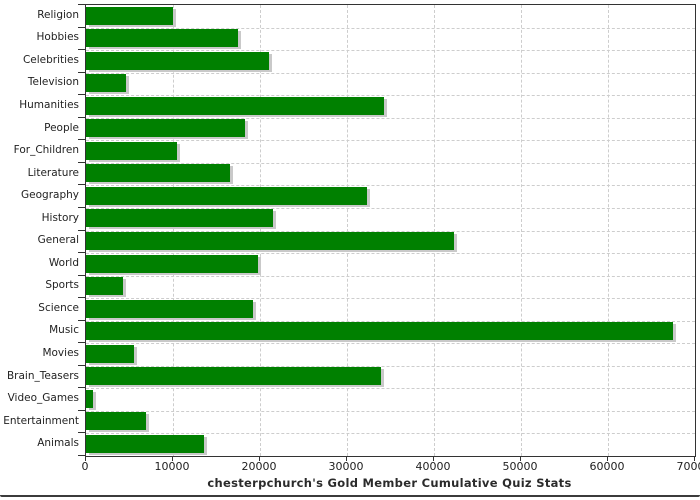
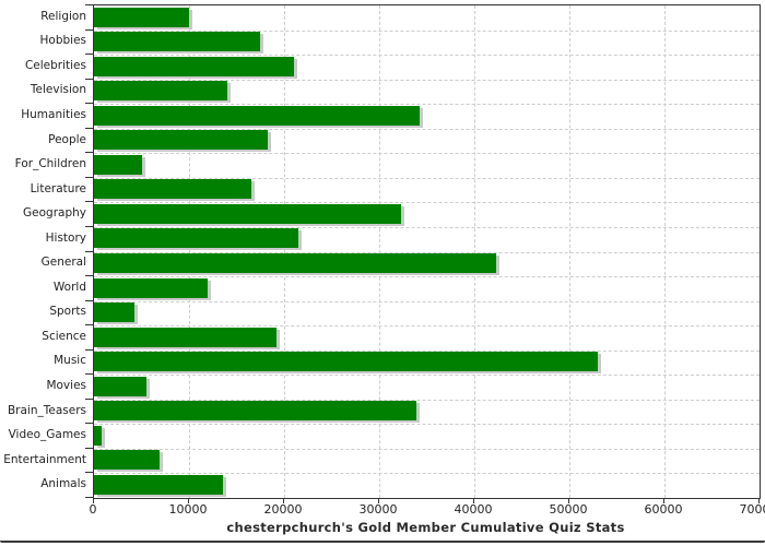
Television: 5000 -> 14000
For_Children: 10000 -> 5000
World: 20000 -> 12000
Music: 68000 -> 53000
